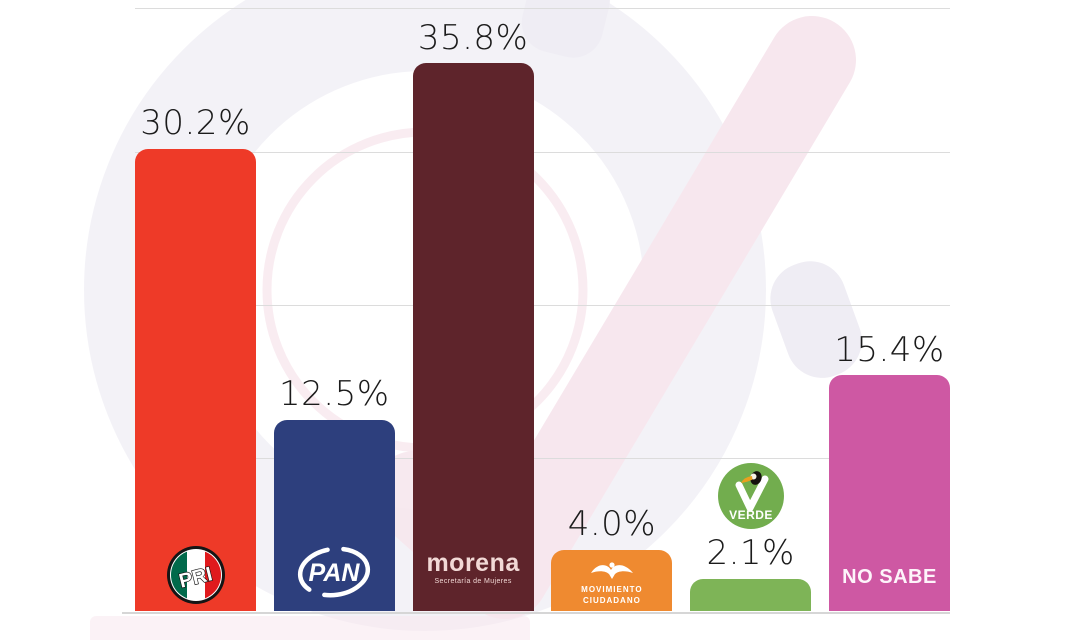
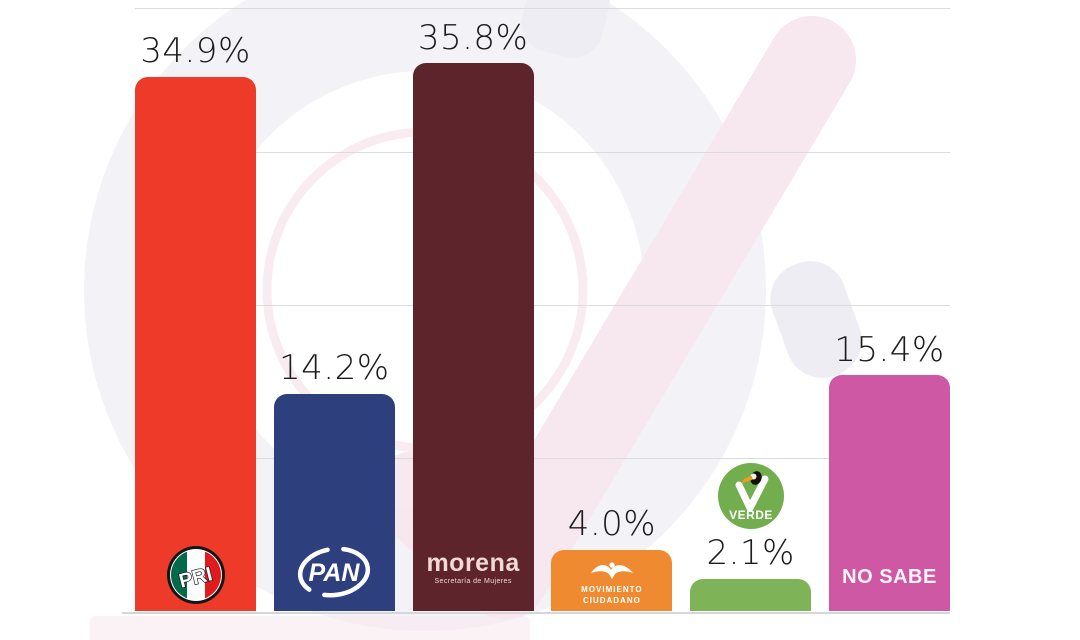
PRI: 30.2% -> 34.9%
PAN: 12.5% -> 14.2%
